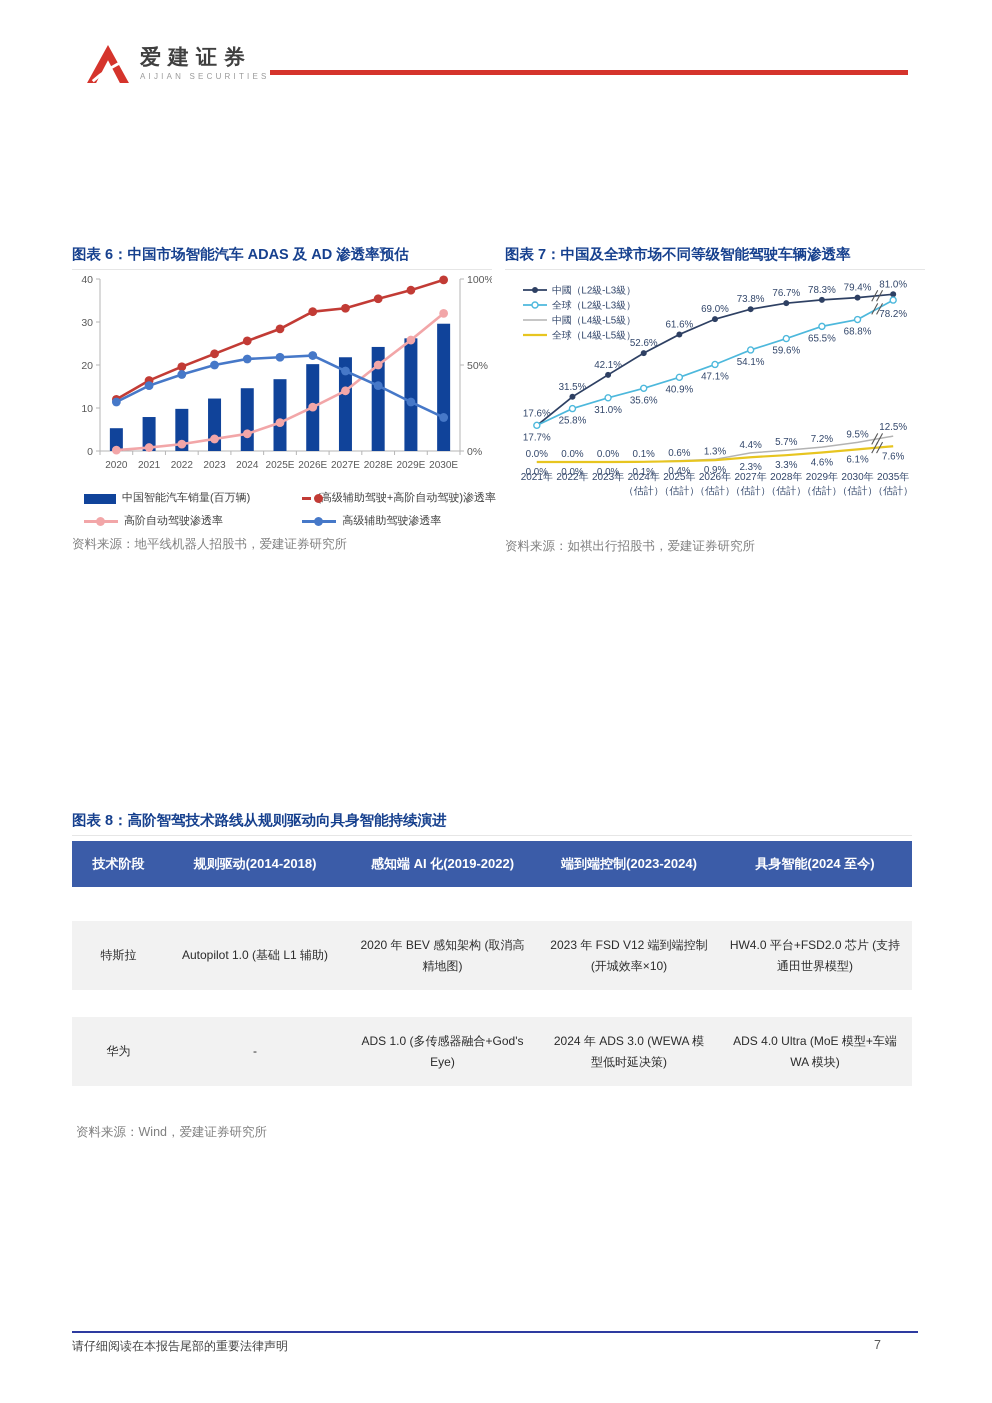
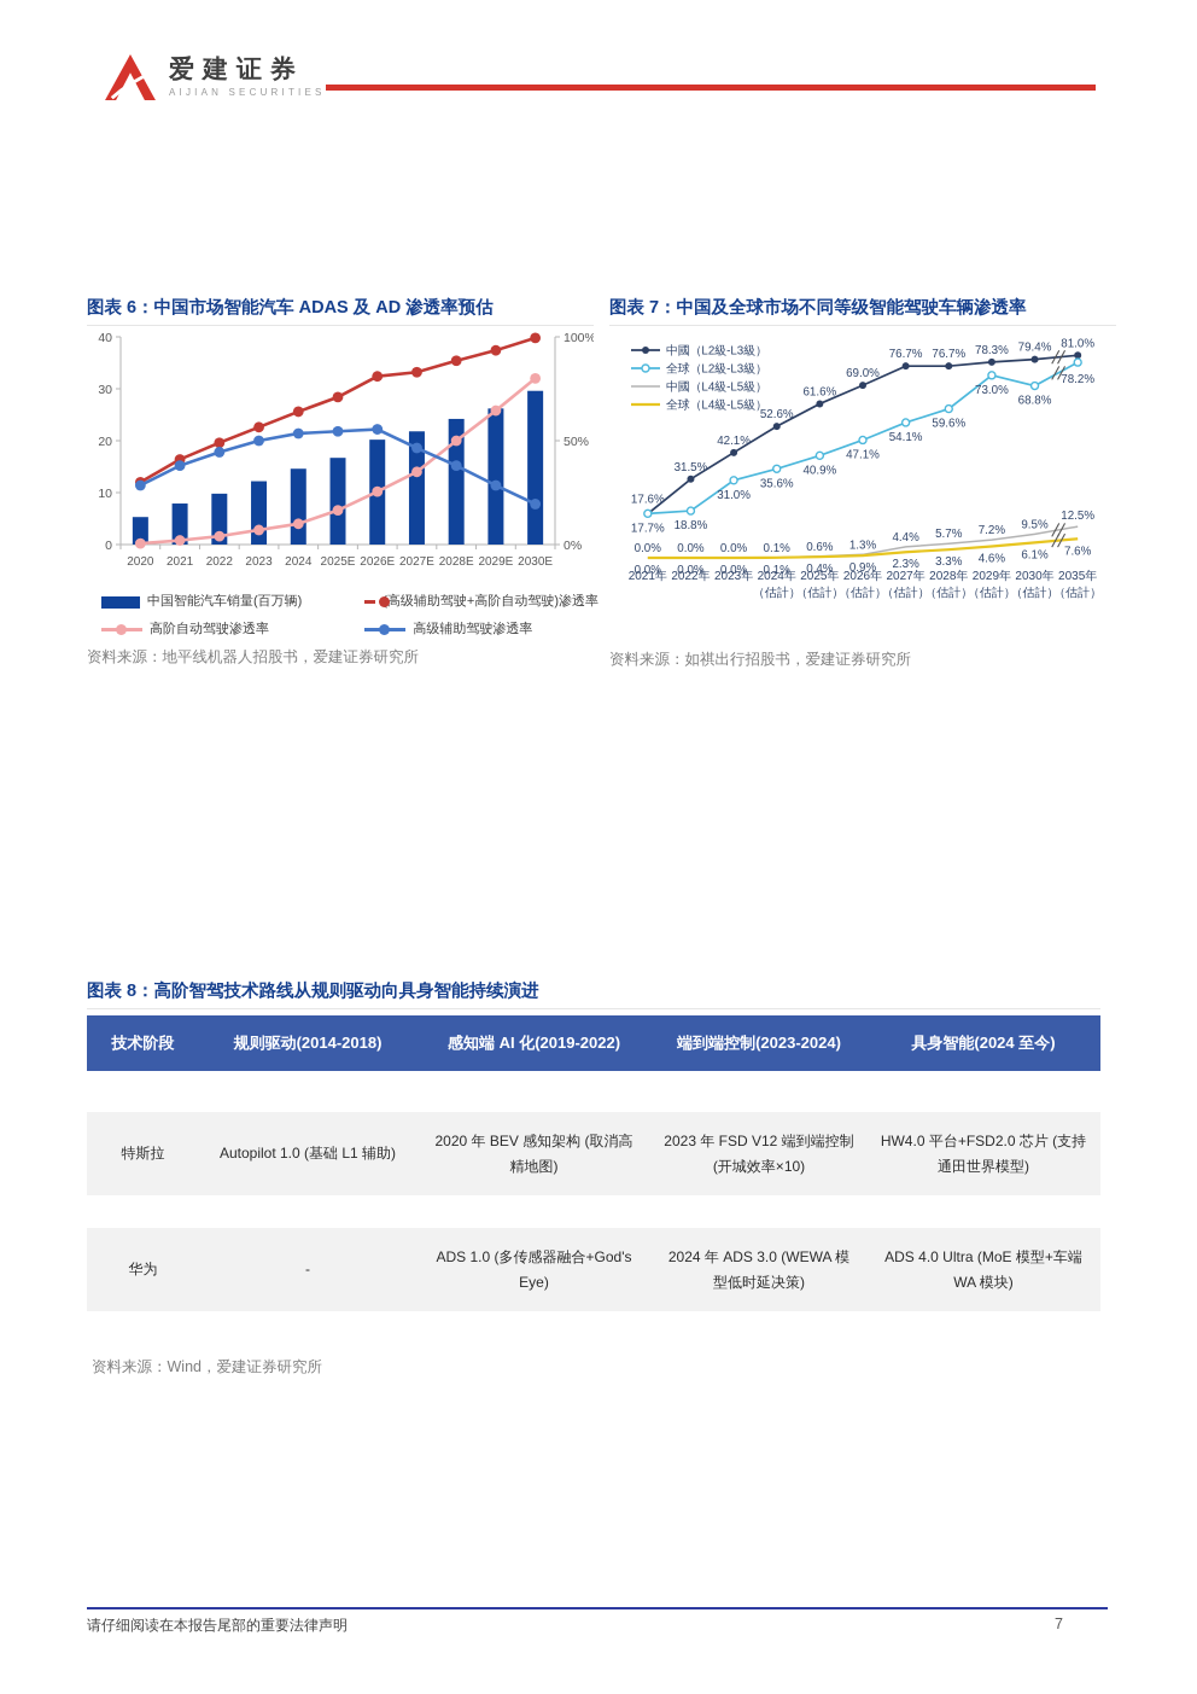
图表 7：中国及全球市场不同等级智能驾驶车辆渗透率/全球（L2級-L3級）/2022年: 25.8% -> 18.8%
图表 7：中国及全球市场不同等级智能驾驶车辆渗透率/中國（L2級-L3級）/2027年: 73.8% -> 76.7%
图表 7：中国及全球市场不同等级智能驾驶车辆渗透率/全球（L2級-L3級）/2029年: 65.5% -> 73.0%
